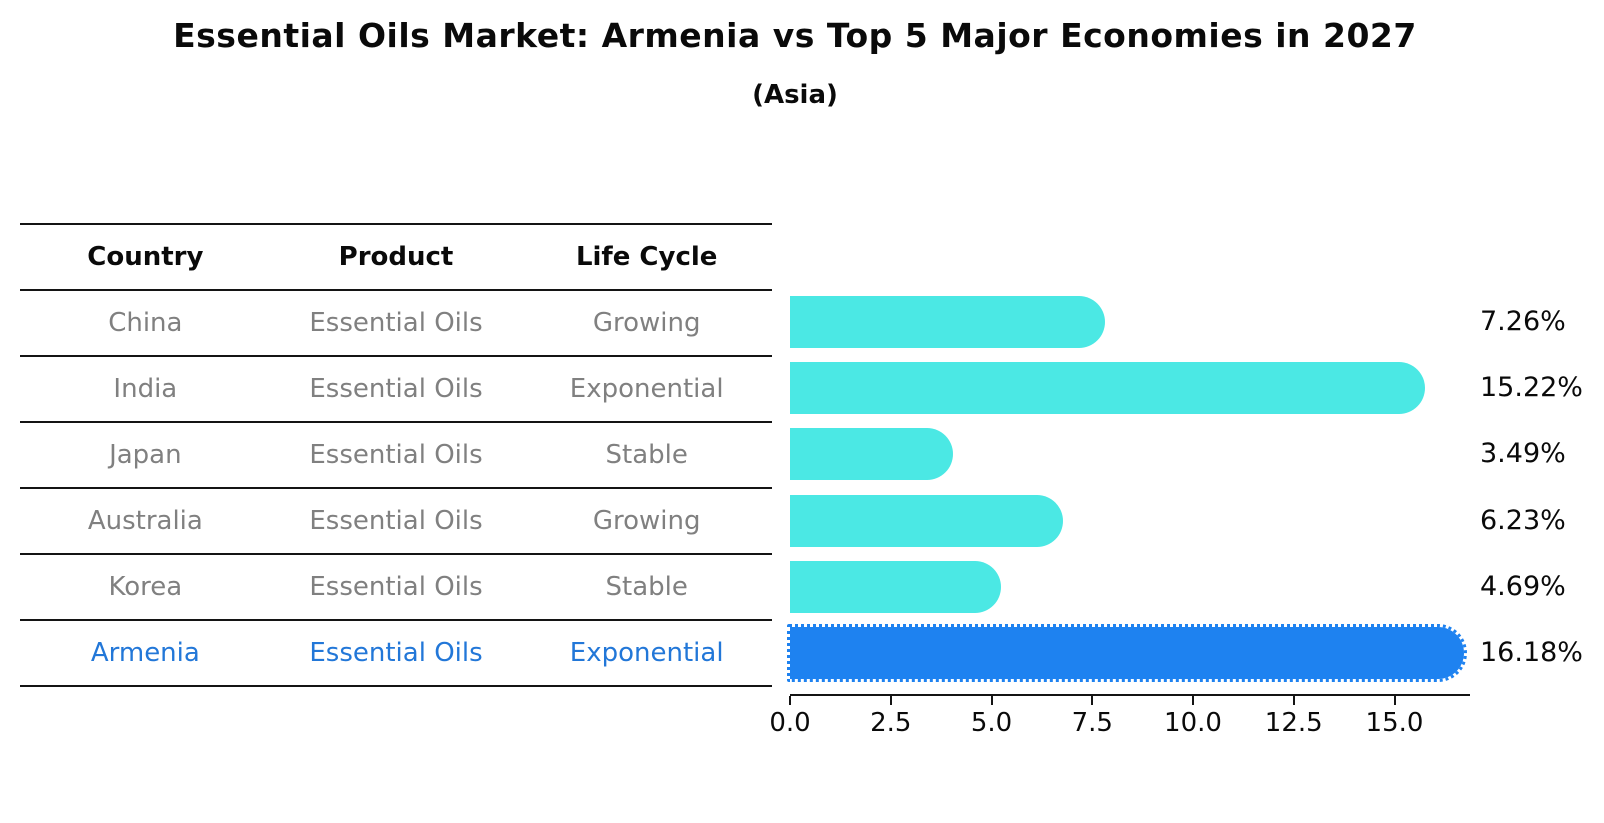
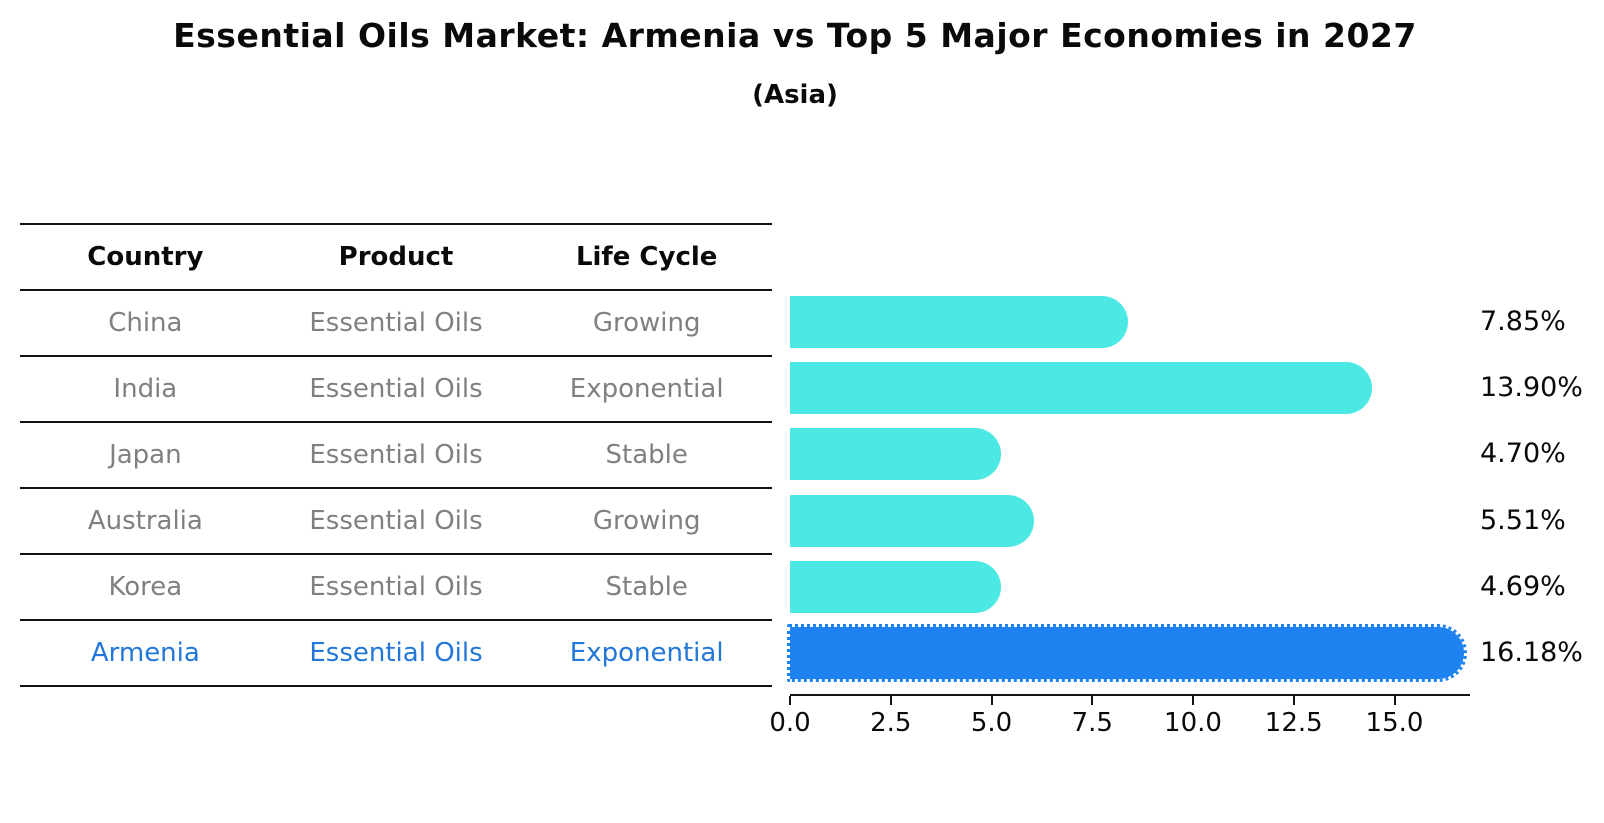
China: 7.26% -> 7.85%
India: 15.22% -> 13.90%
Japan: 3.49% -> 4.70%
Australia: 6.23% -> 5.51%
